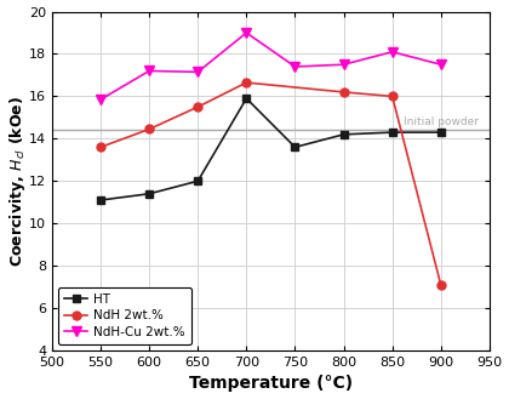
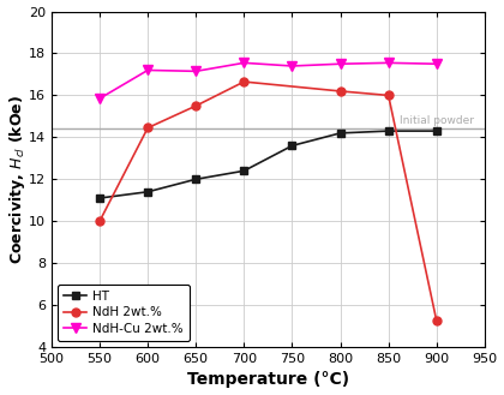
NdH 2wt.%/550: 13.6 -> 10.0
HT/700: 15.9 -> 12.4
NdH-Cu 2wt.%/700: 19.0 -> 17.6
NdH-Cu 2wt.%/850: 18.1 -> 17.6
NdH 2wt.%/900: 7.1 -> 5.2
